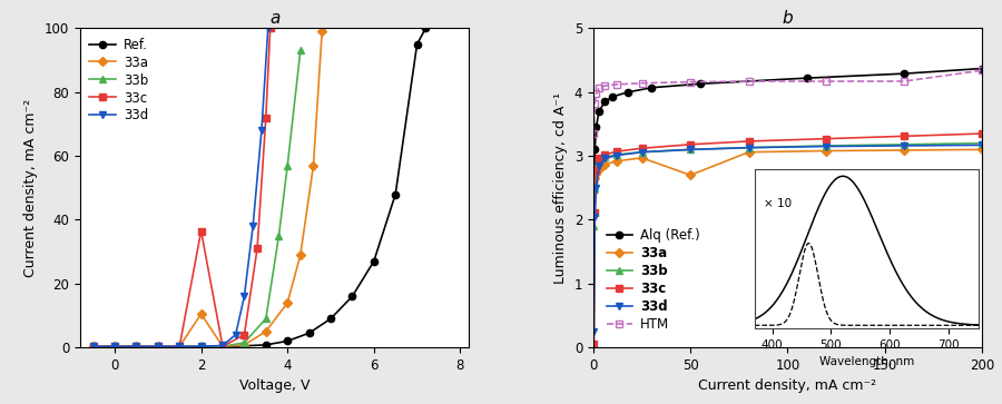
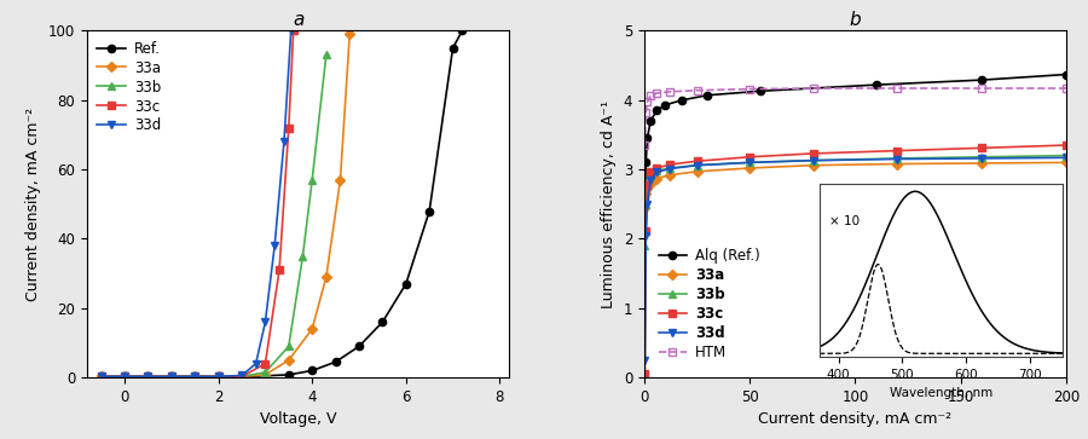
a/33a/2: 10.5 -> 0.3
a/33c/2: 36.5 -> 0.3
b/33a/50: 2.70 -> 3.02
b/HTM/200: 4.34 -> 4.17
